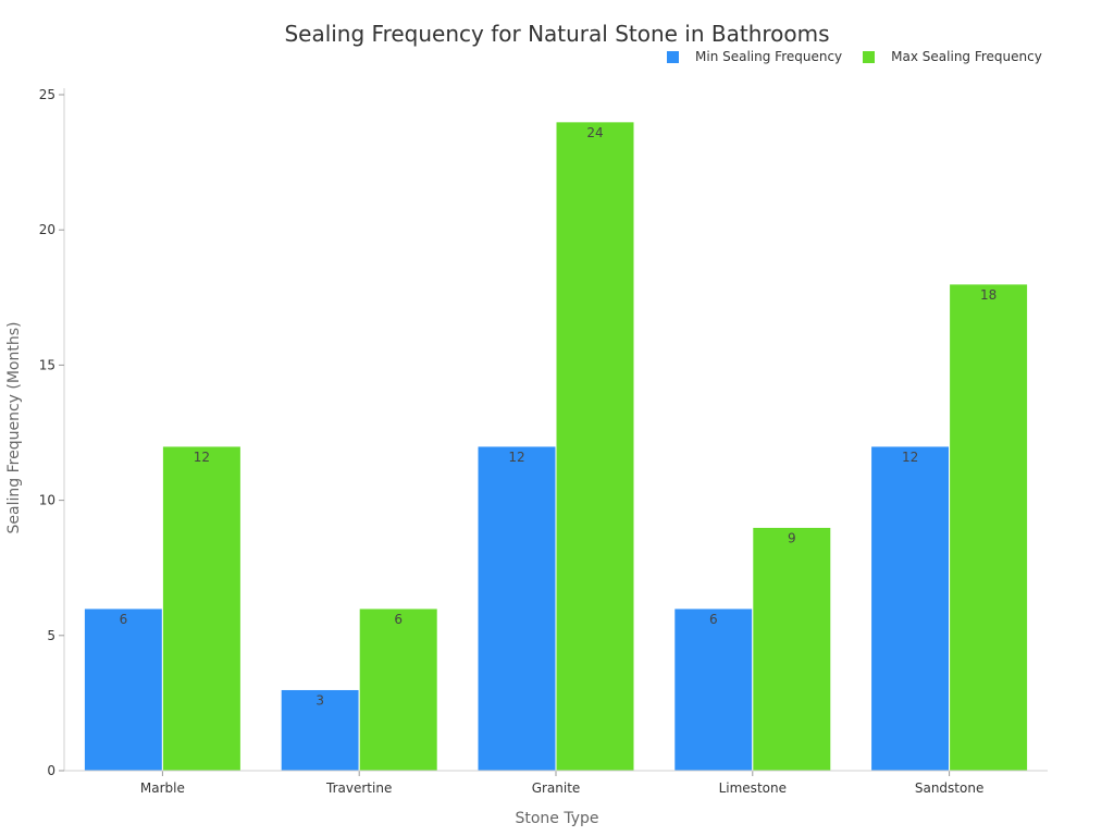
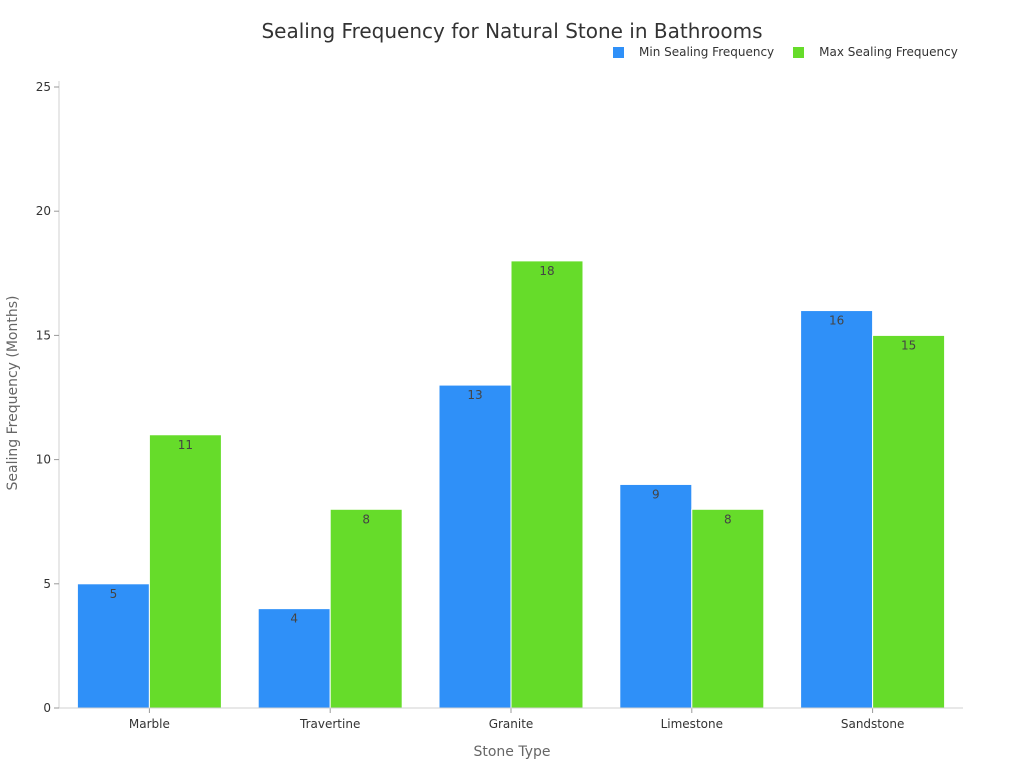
Min Sealing Frequency/Marble: 6 -> 5
Max Sealing Frequency/Marble: 12 -> 11
Min Sealing Frequency/Travertine: 3 -> 4
Max Sealing Frequency/Travertine: 6 -> 8
Min Sealing Frequency/Granite: 12 -> 13
Max Sealing Frequency/Granite: 24 -> 18
Min Sealing Frequency/Limestone: 6 -> 9
Max Sealing Frequency/Limestone: 9 -> 8
Min Sealing Frequency/Sandstone: 12 -> 16
Max Sealing Frequency/Sandstone: 18 -> 15
